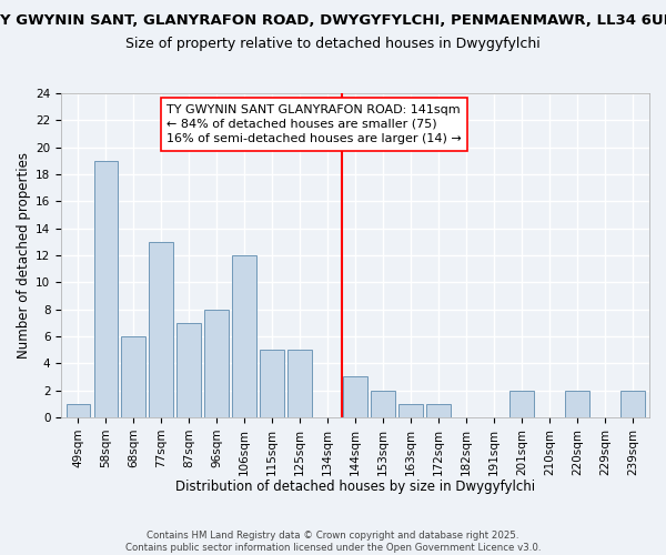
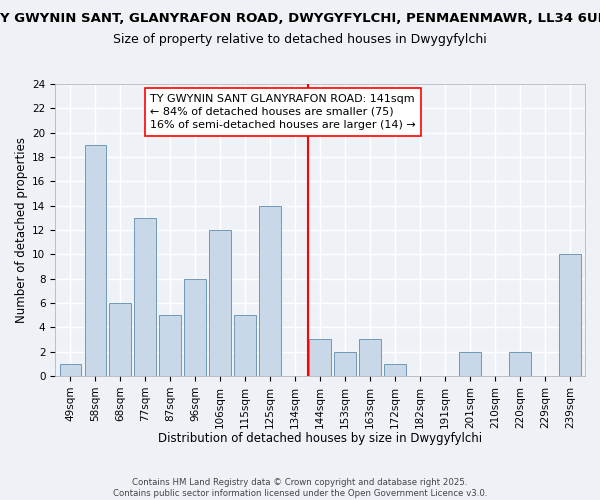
87sqm: 7 -> 5
125sqm: 5 -> 14
163sqm: 1 -> 3
239sqm: 2 -> 10
